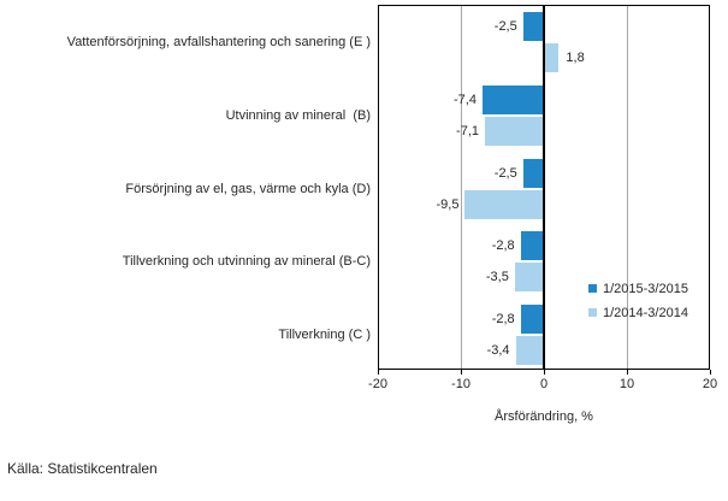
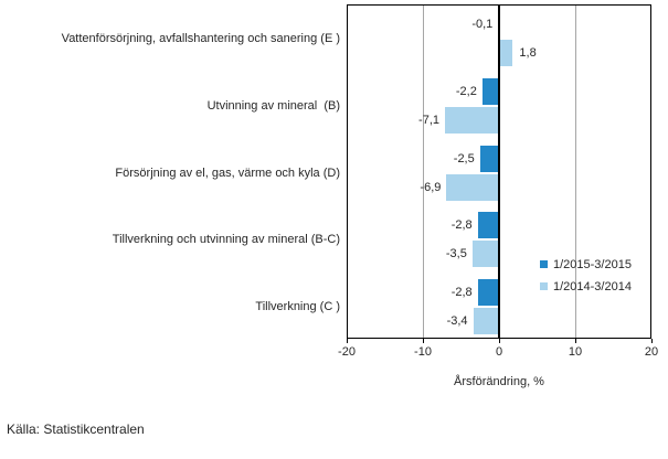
1/2015-3/2015/Vattenförsörjning, avfallshantering och sanering (E ): -2,5 -> -0,1
1/2015-3/2015/Utvinning av mineral (B): -7,4 -> -2,2
1/2014-3/2014/Försörjning av el, gas, värme och kyla (D): -9,5 -> -6,9
